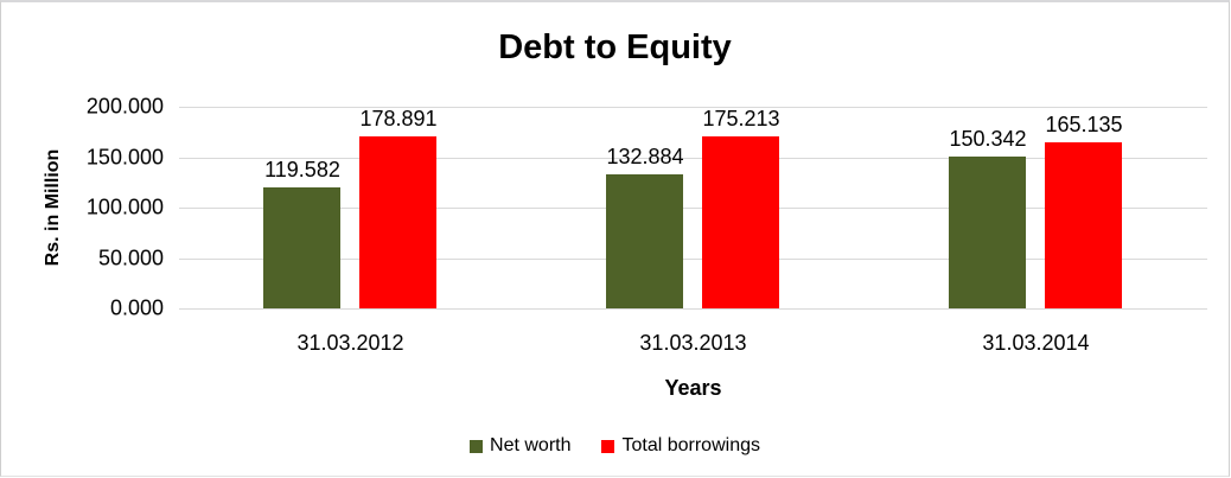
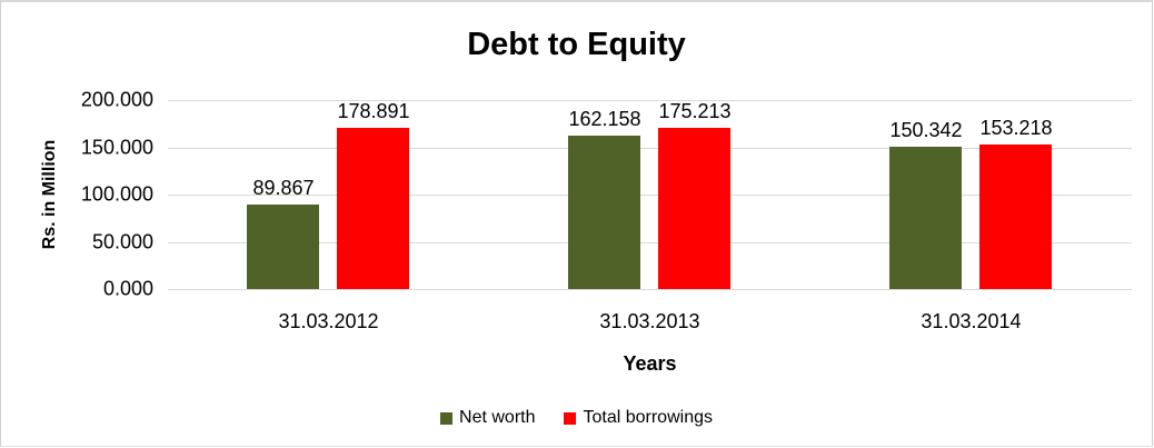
Net worth/31.03.2012: 119.582 -> 89.867
Net worth/31.03.2013: 132.884 -> 162.158
Total borrowings/31.03.2014: 165.135 -> 153.218
